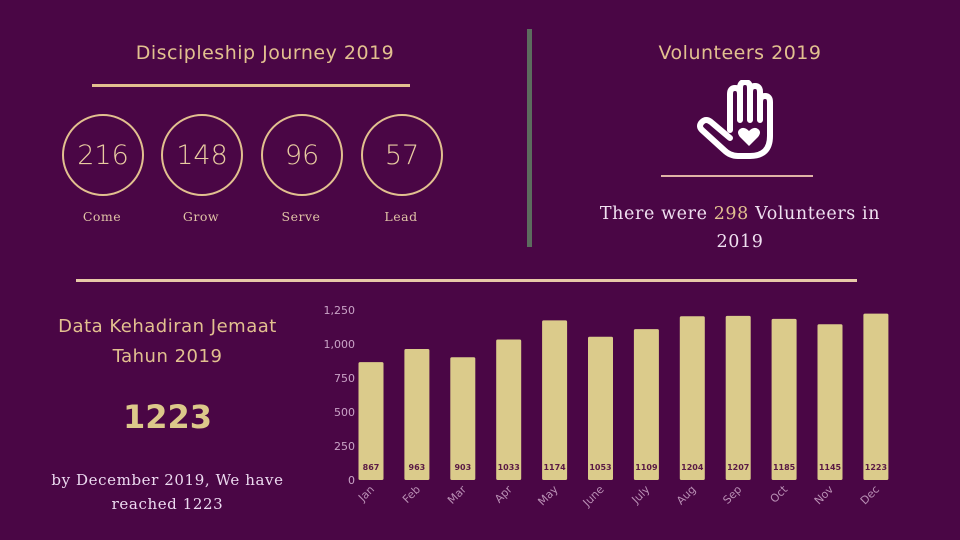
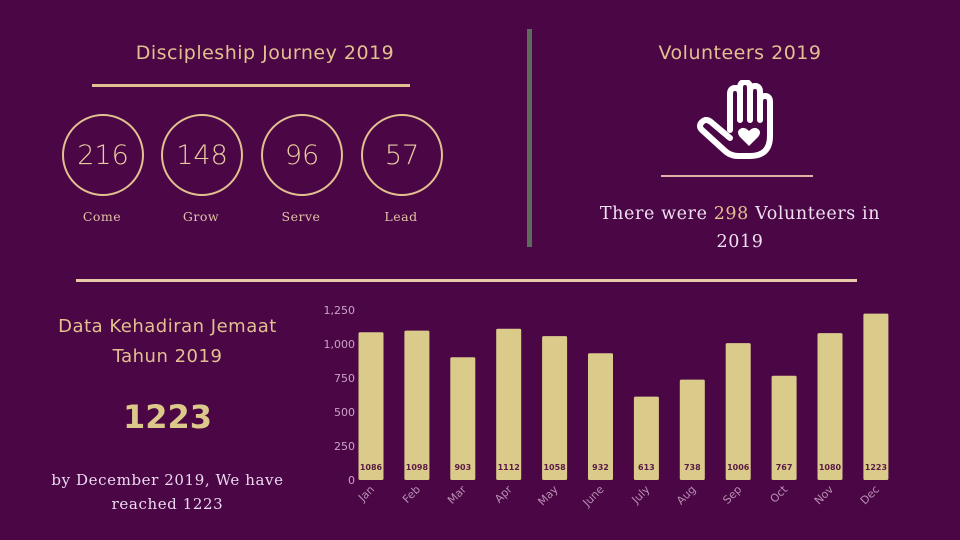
Jan: 867 -> 1086
Feb: 963 -> 1098
Apr: 1033 -> 1112
May: 1174 -> 1058
June: 1053 -> 932
July: 1109 -> 613
Aug: 1204 -> 738
Sep: 1207 -> 1006
Oct: 1185 -> 767
Nov: 1145 -> 1080
